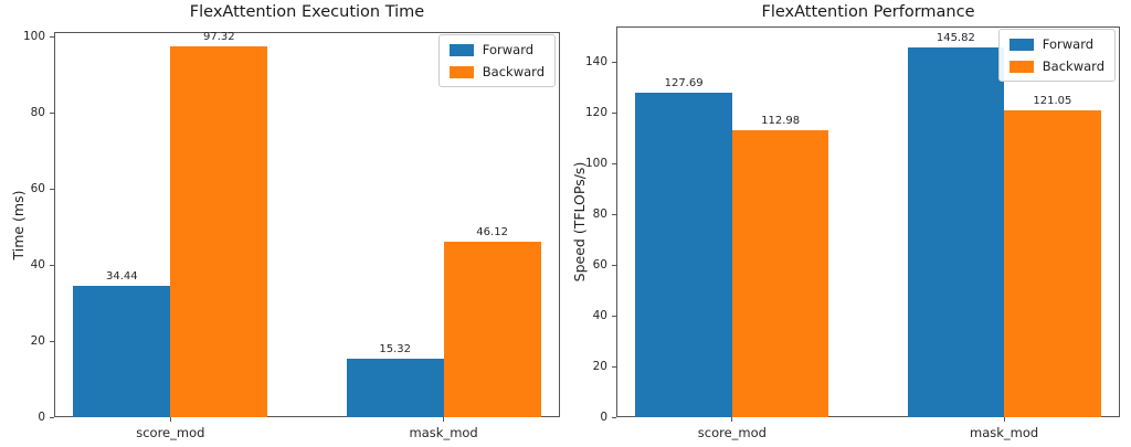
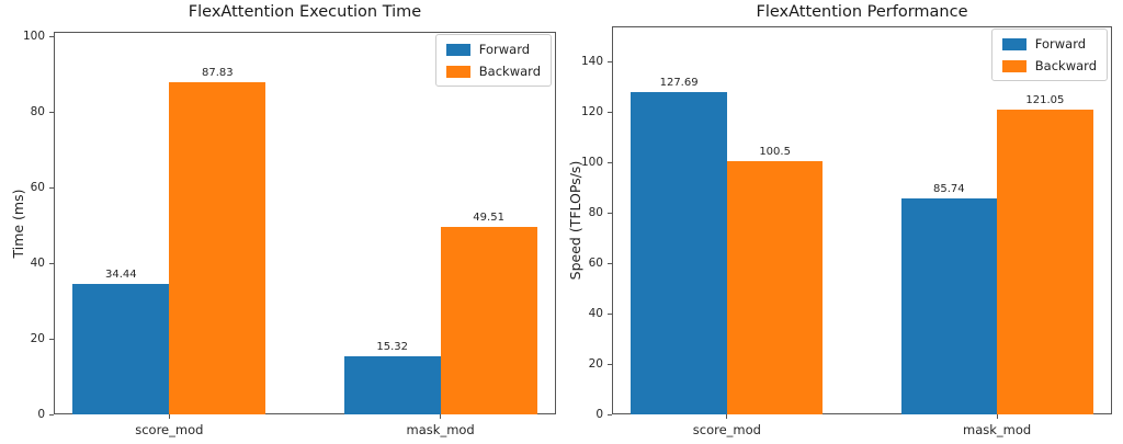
FlexAttention Execution Time/Backward/score_mod: 97.32 -> 87.83
FlexAttention Execution Time/Backward/mask_mod: 46.12 -> 49.51
FlexAttention Performance/Backward/score_mod: 112.98 -> 100.5
FlexAttention Performance/Forward/mask_mod: 145.82 -> 85.74
